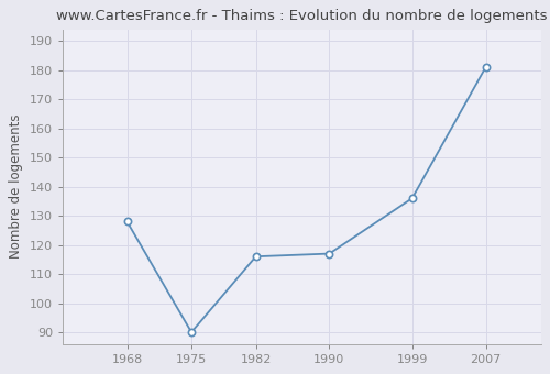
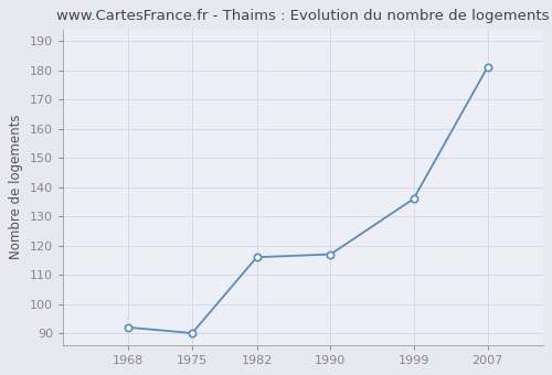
1968: 128 -> 92
